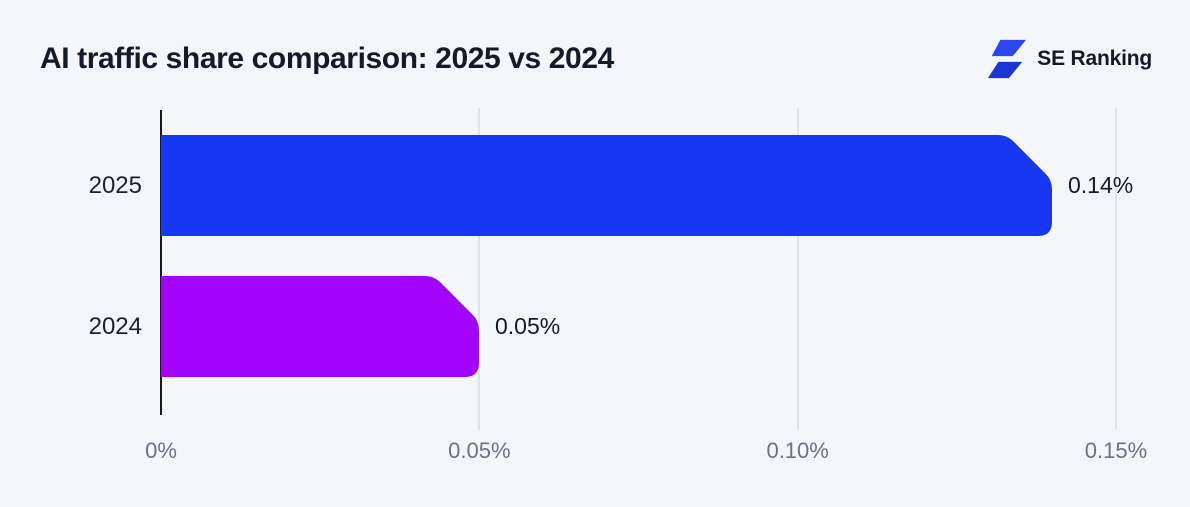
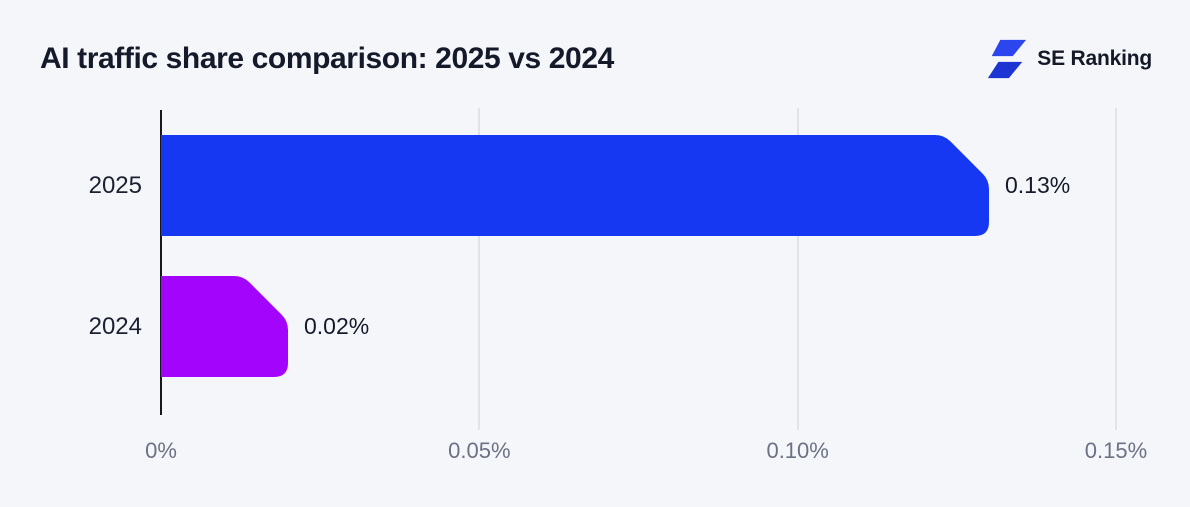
2025: 0.14% -> 0.13%
2024: 0.05% -> 0.02%
